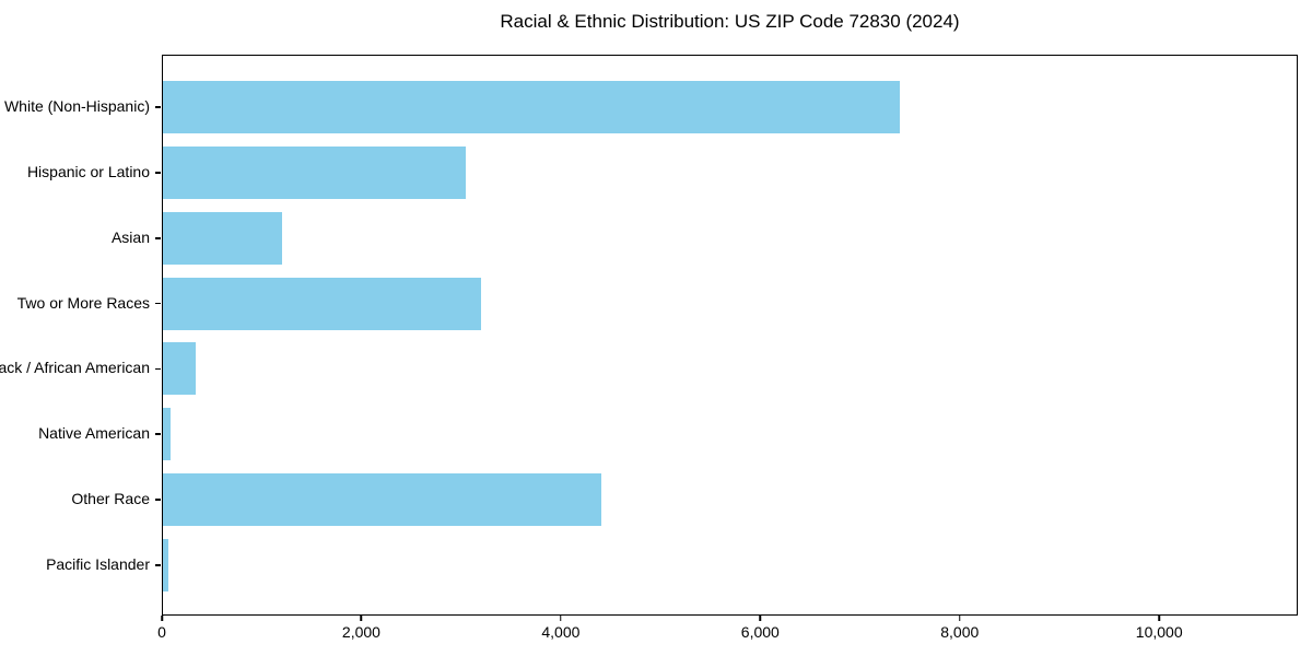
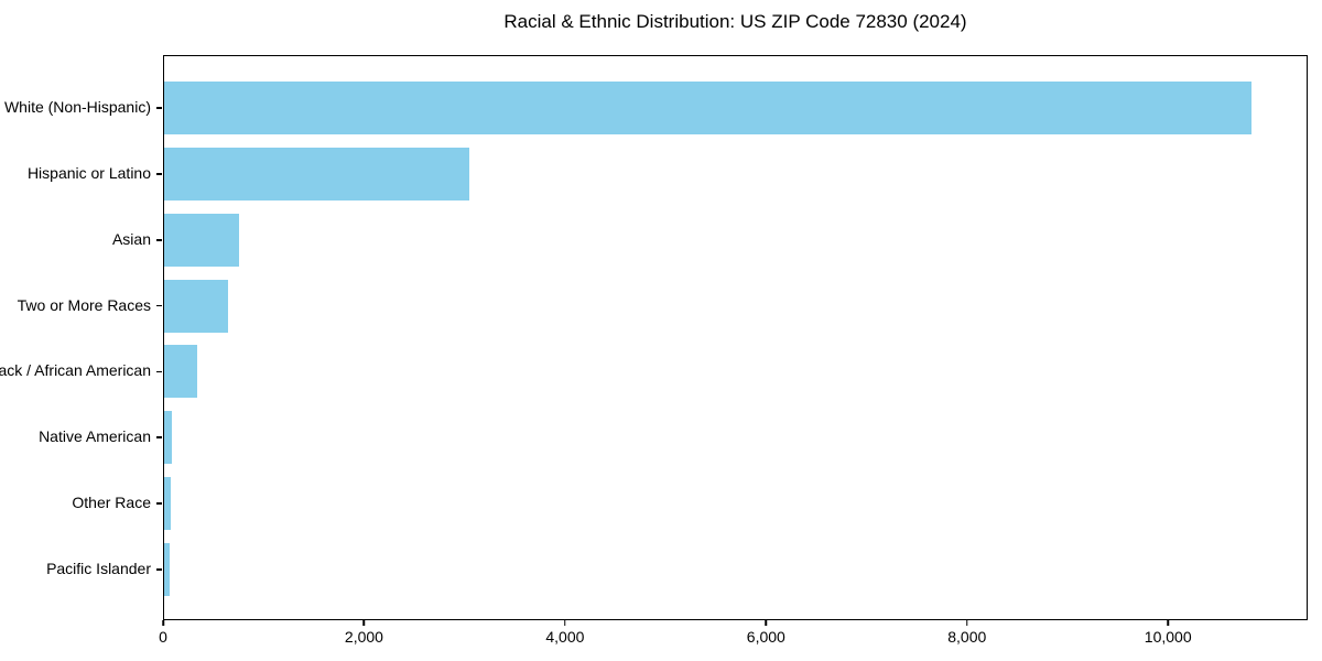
White (Non-Hispanic): 7400 -> 10800
Asian: 1200 -> 800
Two or More Races: 3200 -> 600
Other Race: 4400 -> 100
